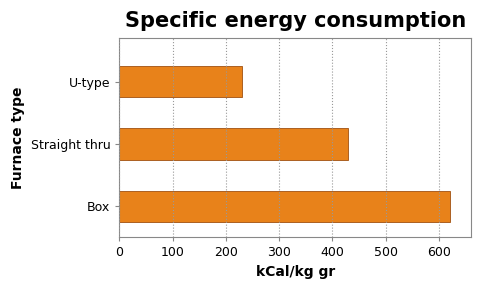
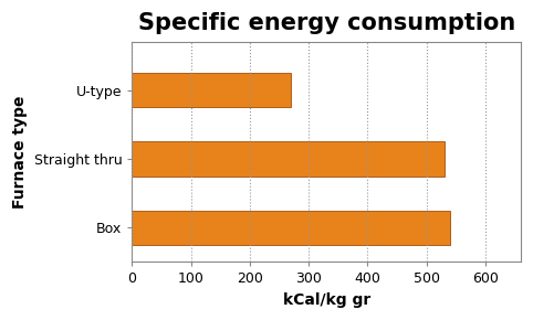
U-type: 230 -> 270
Straight thru: 430 -> 530
Box: 620 -> 540
